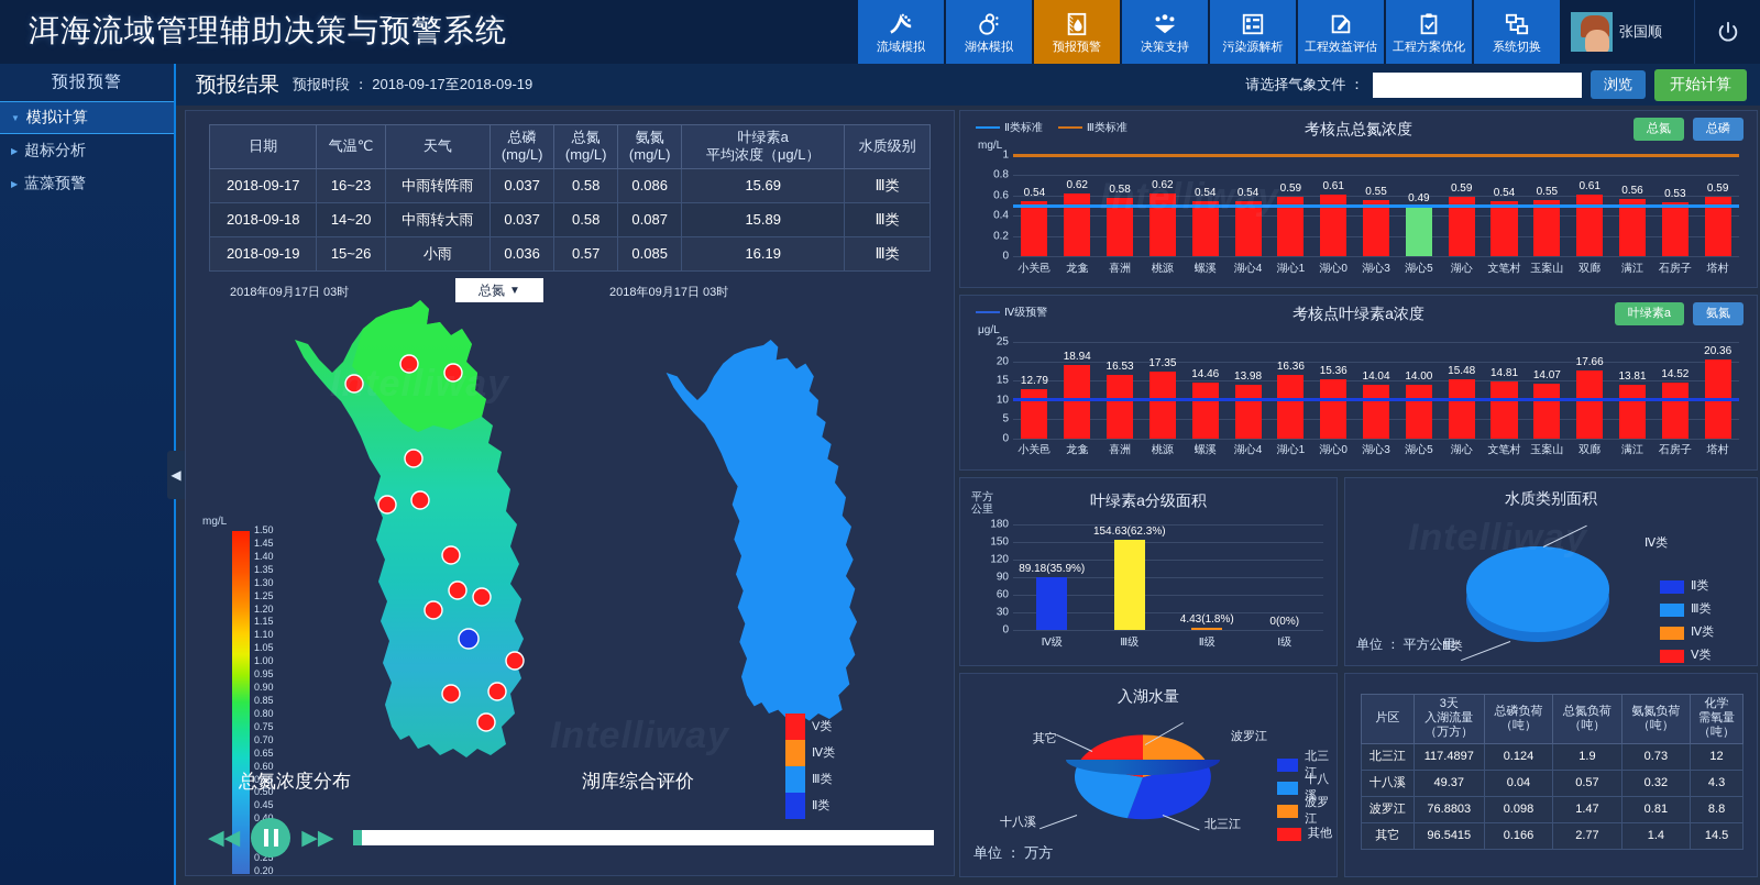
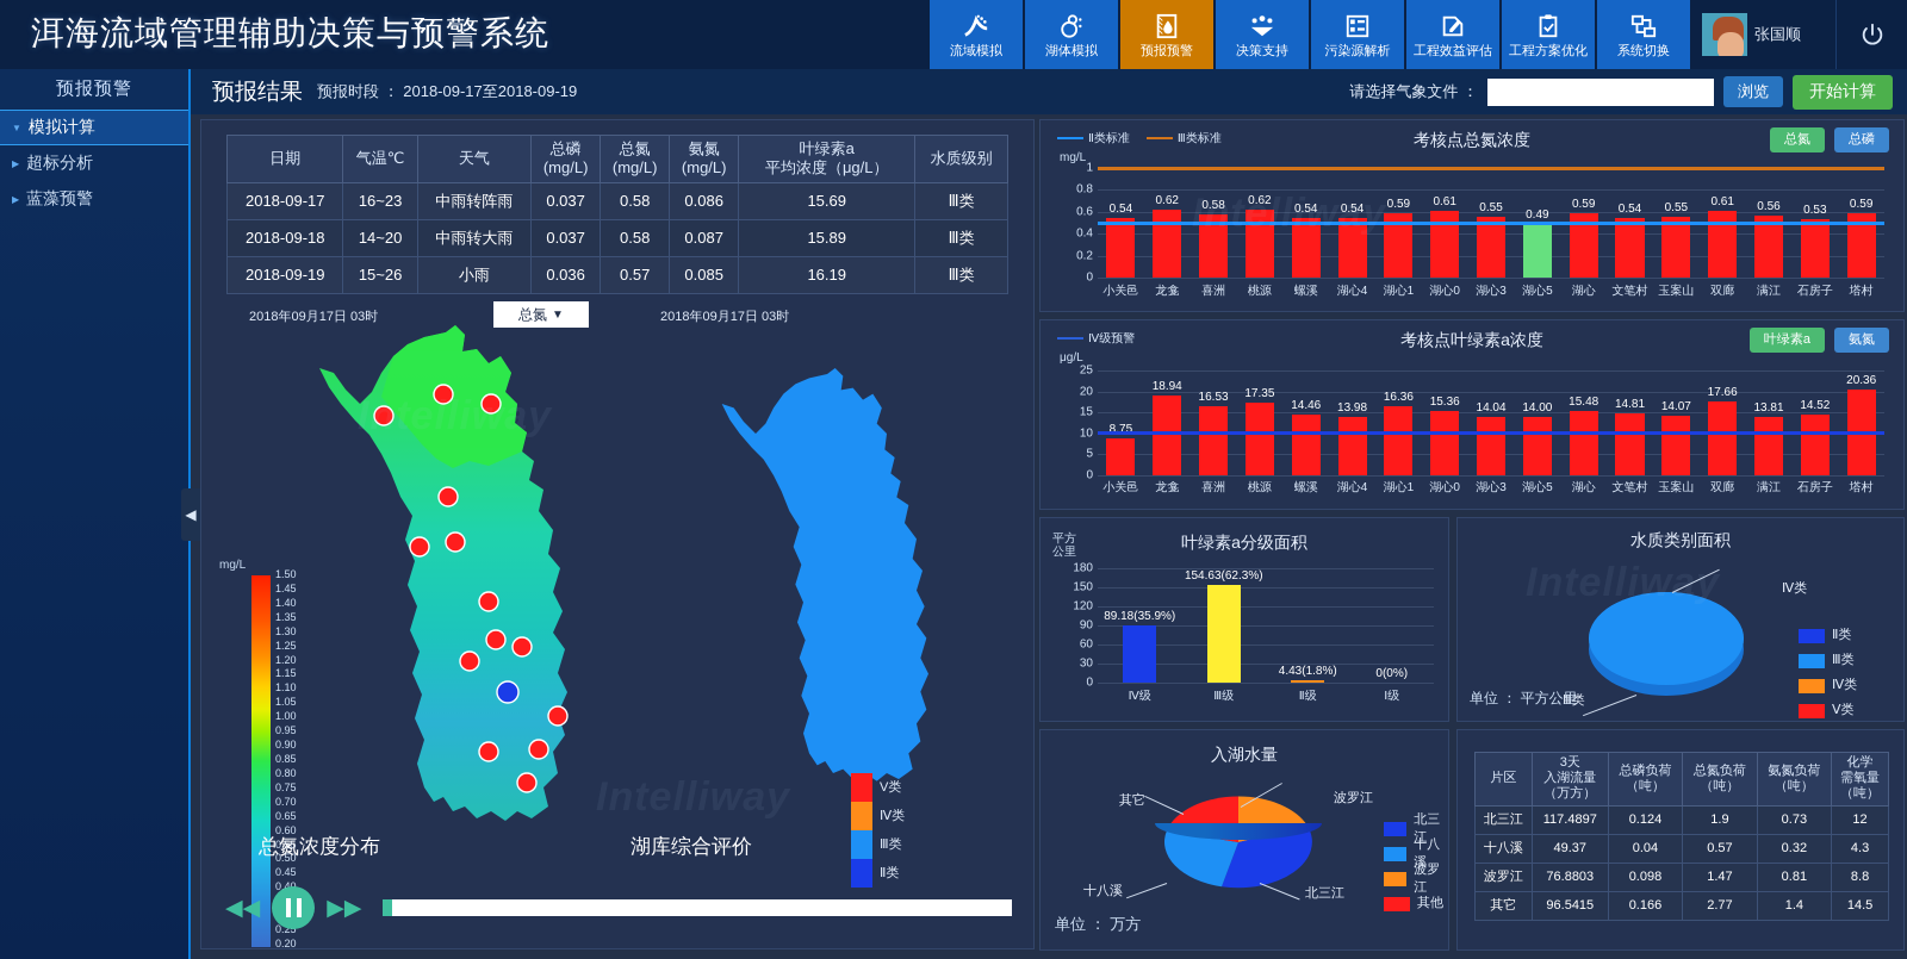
考核点叶绿素a浓度/小关邑: 12.79 -> 8.75
